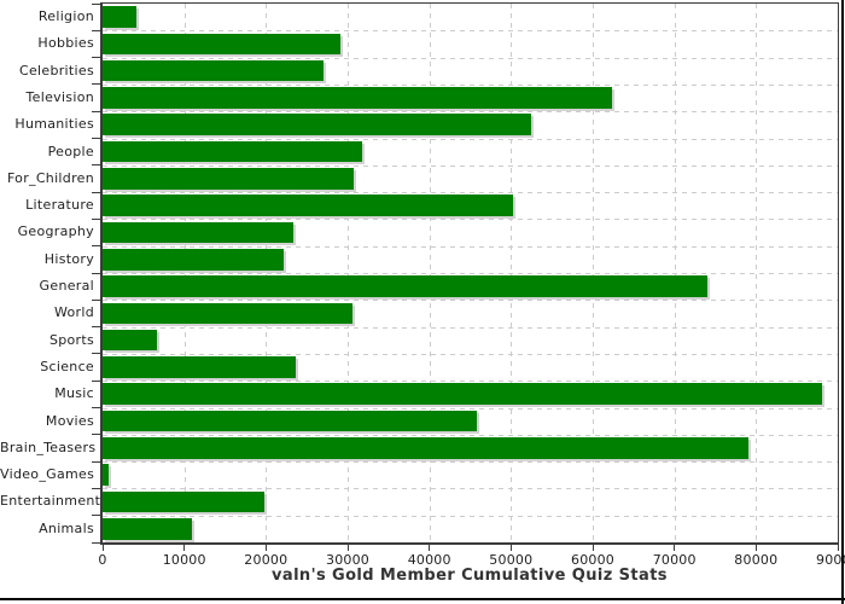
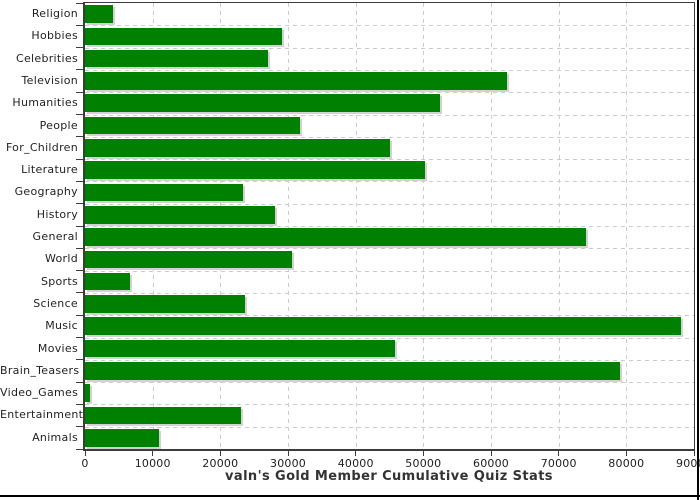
For_Children: 31000 -> 45000
History: 22000 -> 28000
Entertainment: 20000 -> 23000
